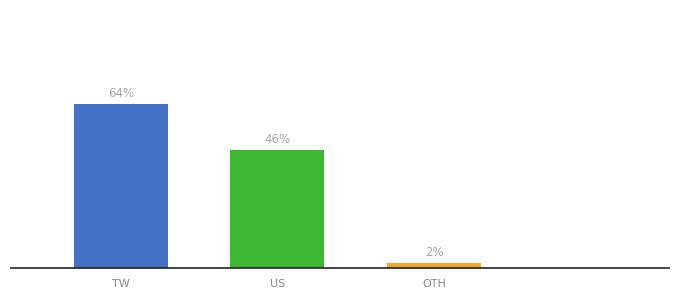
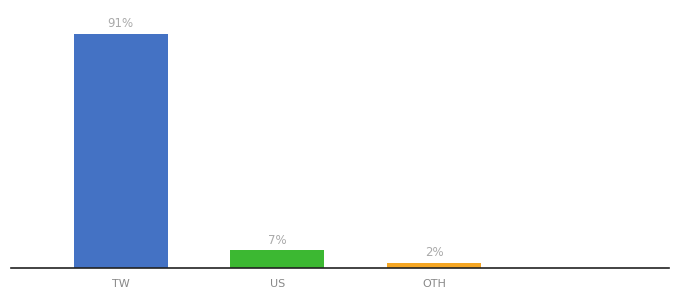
TW: 64% -> 91%
US: 46% -> 7%
